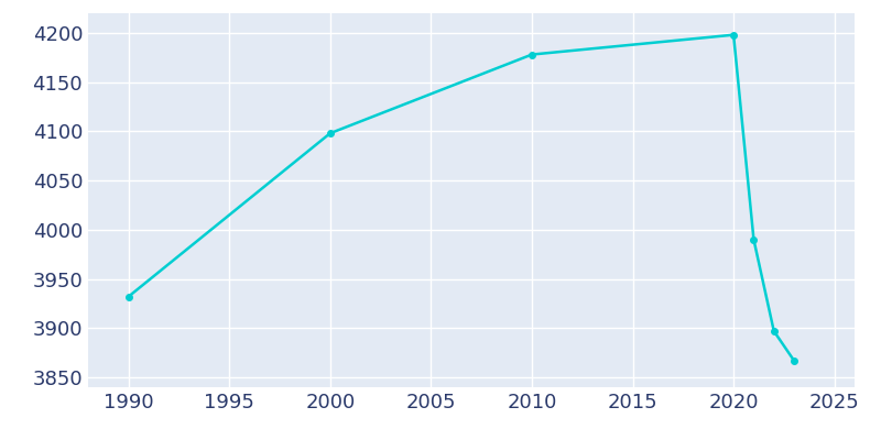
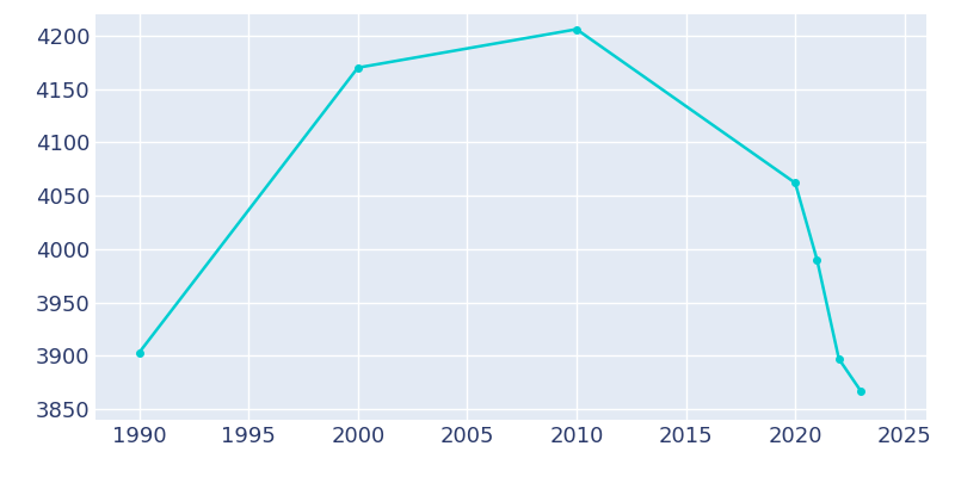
1990: 3932 -> 3903
2000: 4098 -> 4170
2010: 4178 -> 4206
2020: 4198 -> 4062
